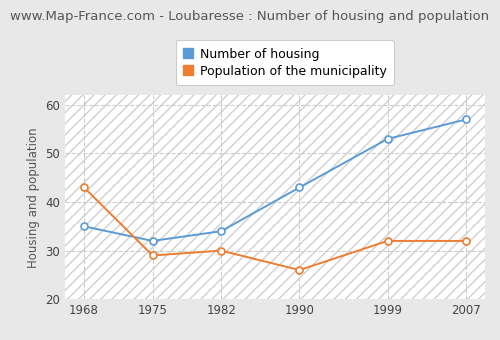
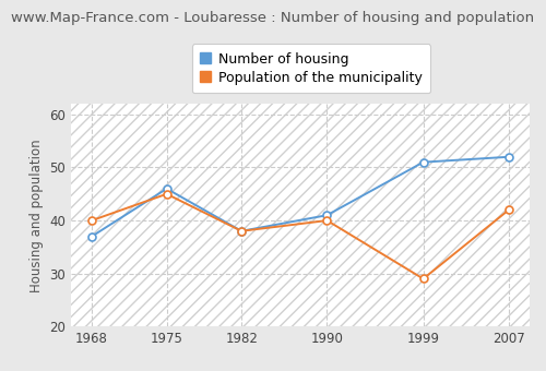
Number of housing/1968: 35 -> 37
Population of the municipality/1968: 43 -> 40
Number of housing/1975: 32 -> 46
Population of the municipality/1975: 29 -> 45
Number of housing/1982: 34 -> 38
Population of the municipality/1982: 30 -> 38
Number of housing/1990: 43 -> 41
Population of the municipality/1990: 26 -> 40
Number of housing/1999: 53 -> 51
Population of the municipality/1999: 32 -> 29
Number of housing/2007: 57 -> 52
Population of the municipality/2007: 32 -> 42
